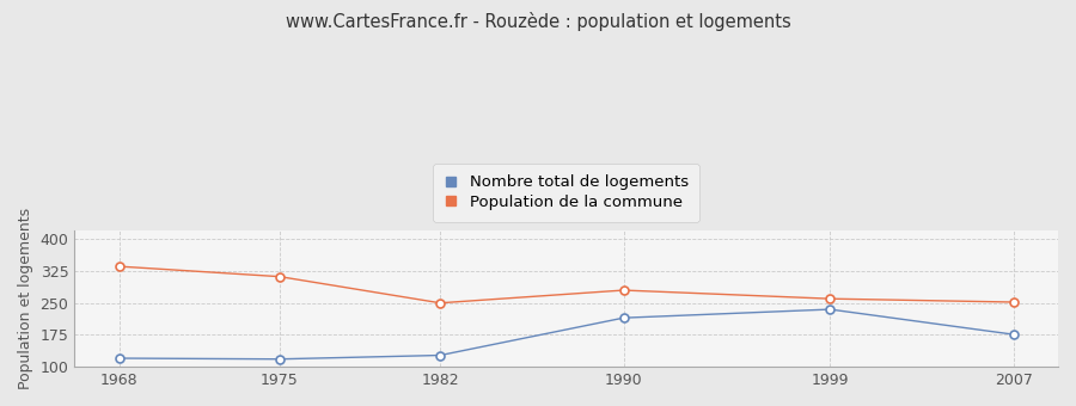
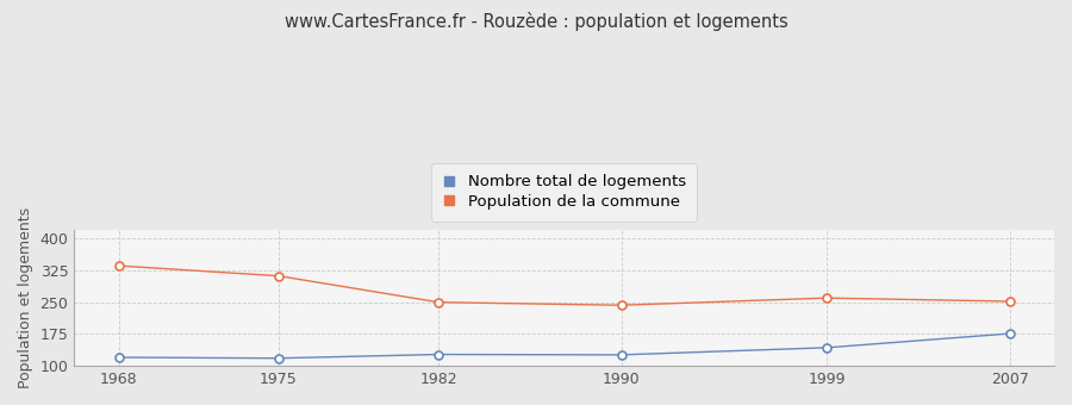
Nombre total de logements/1990: 215 -> 126
Population de la commune/1990: 280 -> 243
Nombre total de logements/1999: 235 -> 143
